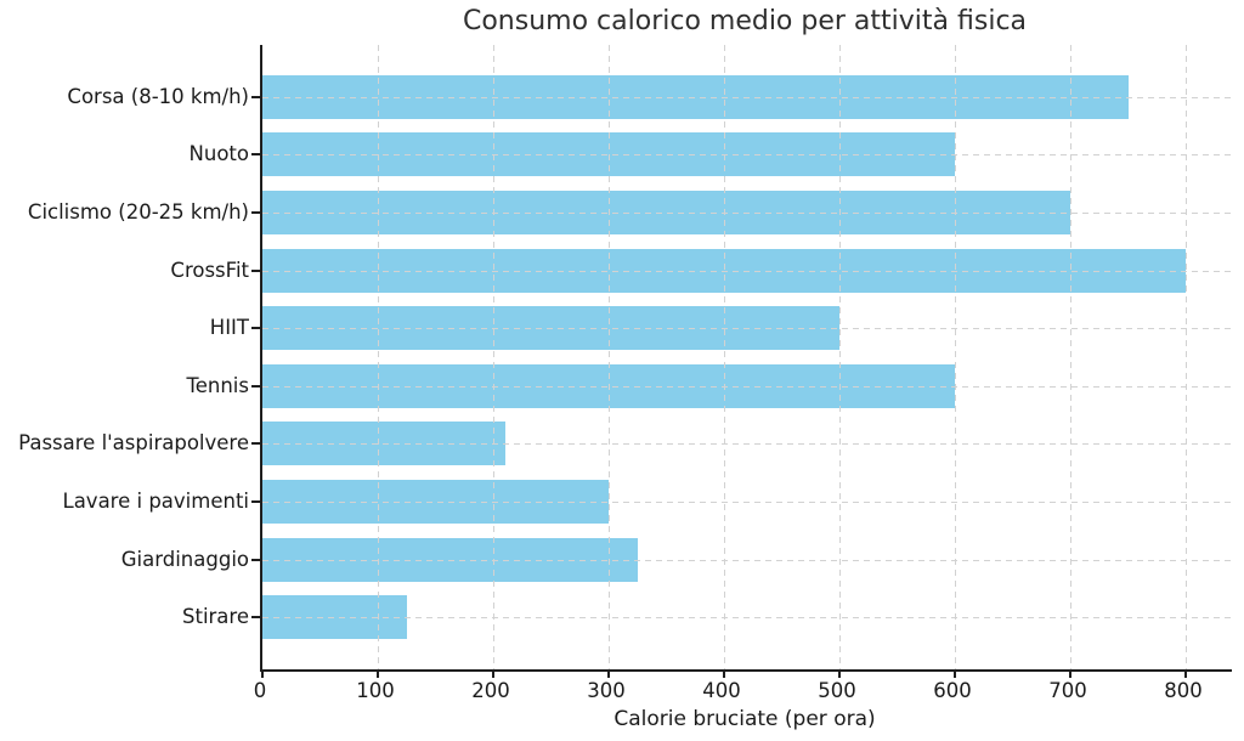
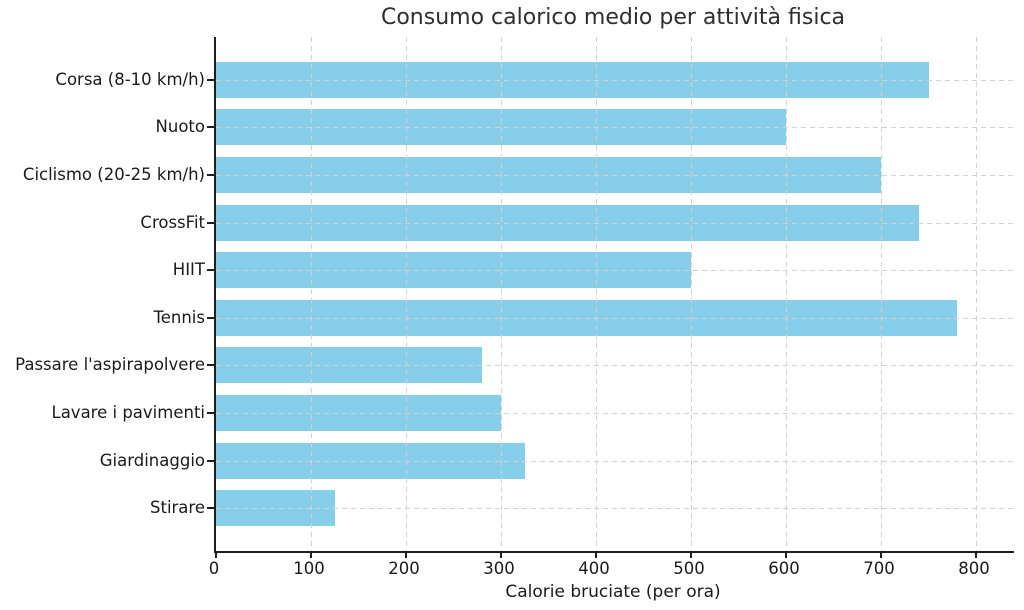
CrossFit: 800 -> 740
Tennis: 600 -> 780
Passare l'aspirapolvere: 210 -> 280
